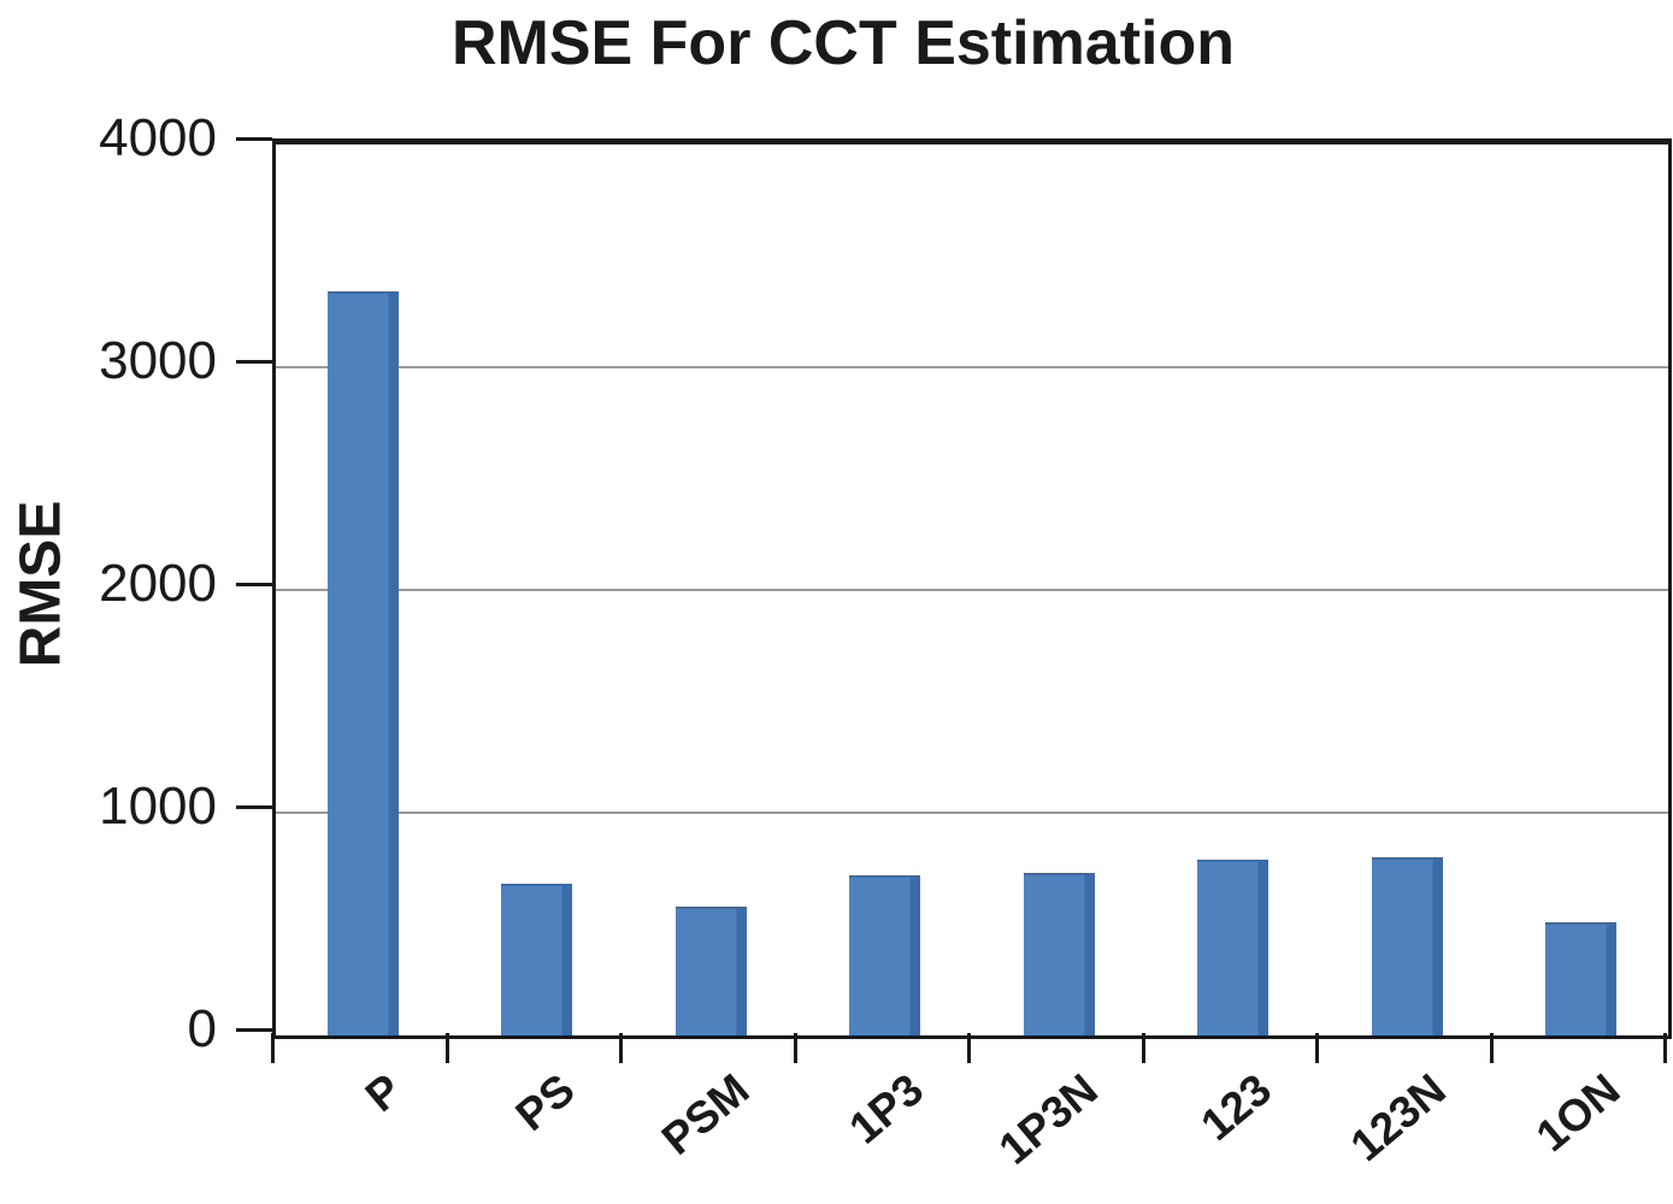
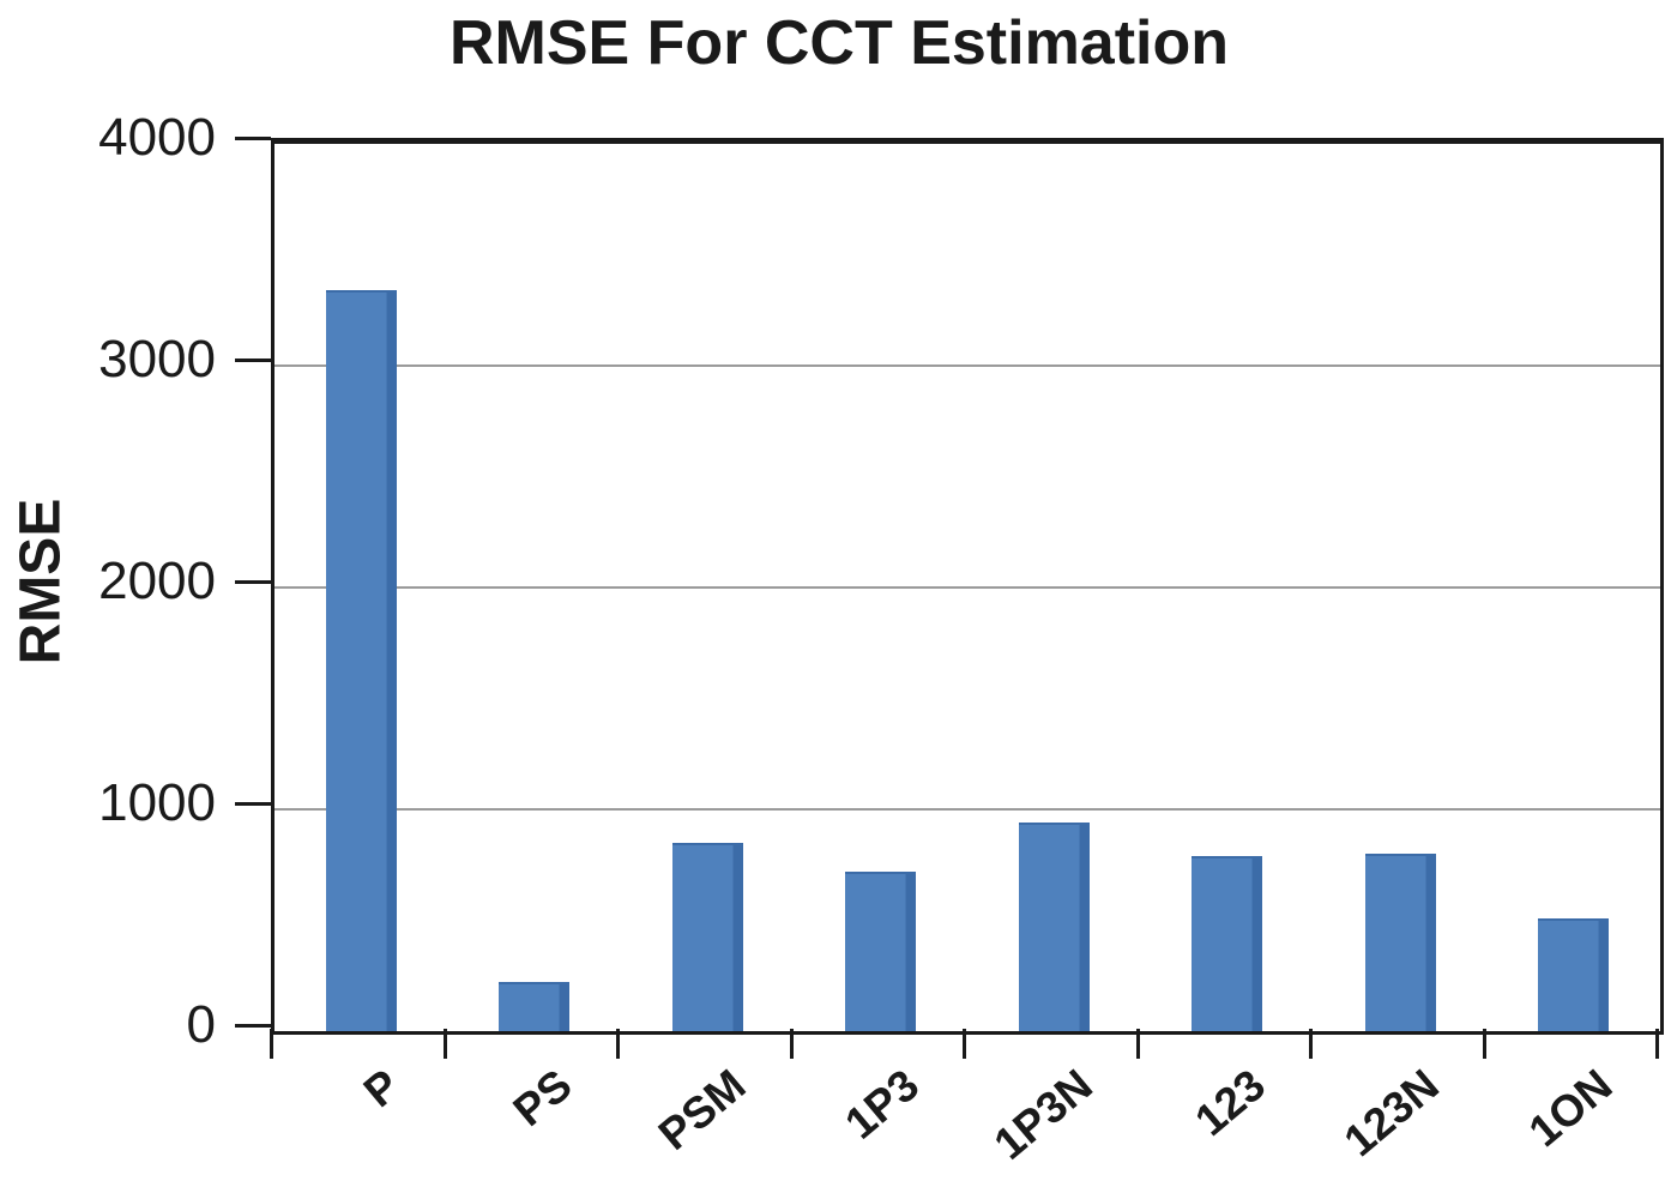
PS: 680 -> 220
PSM: 580 -> 850
1P3N: 730 -> 940
